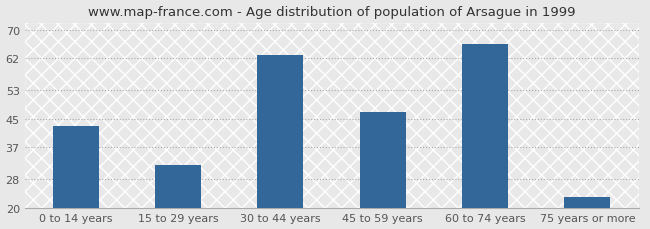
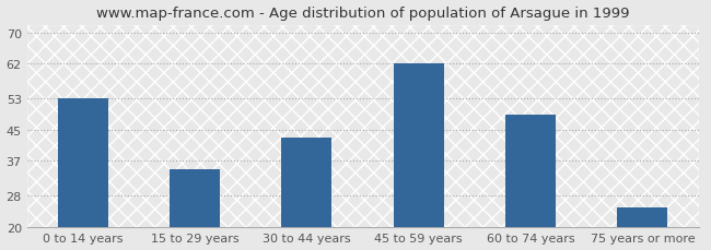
0 to 14 years: 43 -> 53
15 to 29 years: 32 -> 35
30 to 44 years: 63 -> 43
45 to 59 years: 47 -> 62
60 to 74 years: 66 -> 49
75 years or more: 23 -> 25
